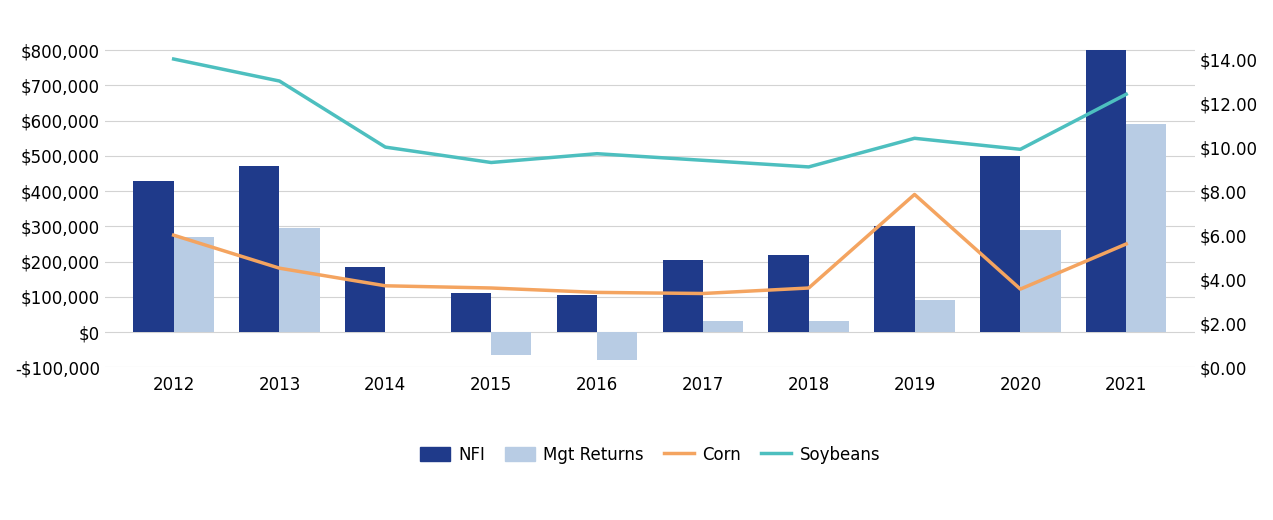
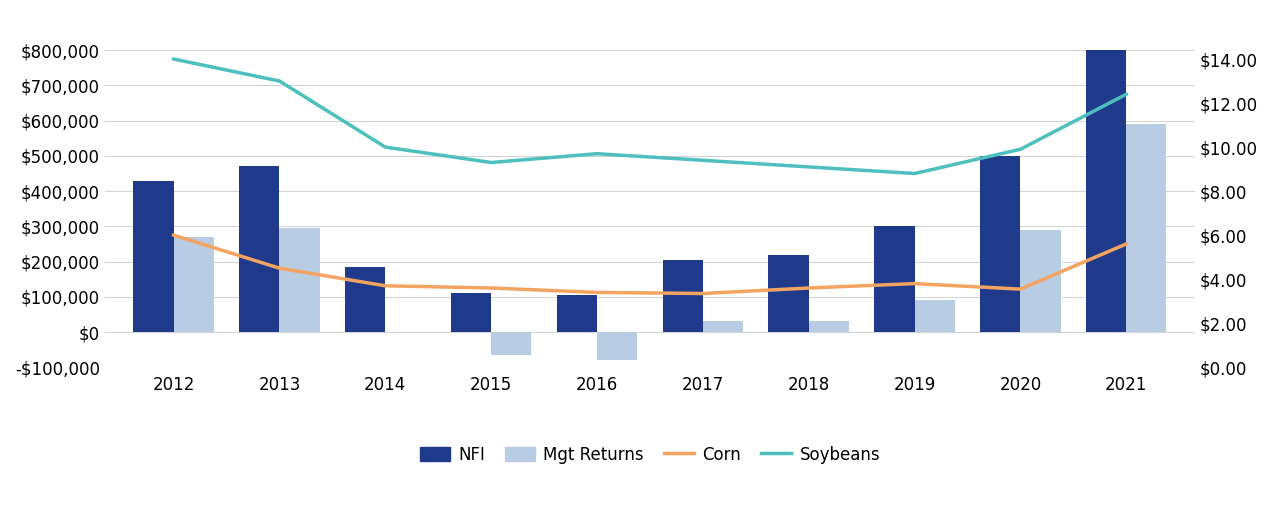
Corn/2019: $7.85 -> $3.80
Soybeans/2019: $10.4 -> $8.8
